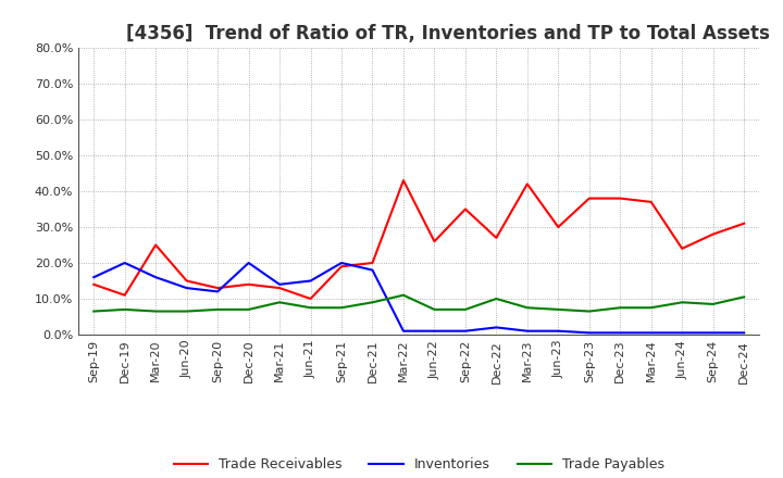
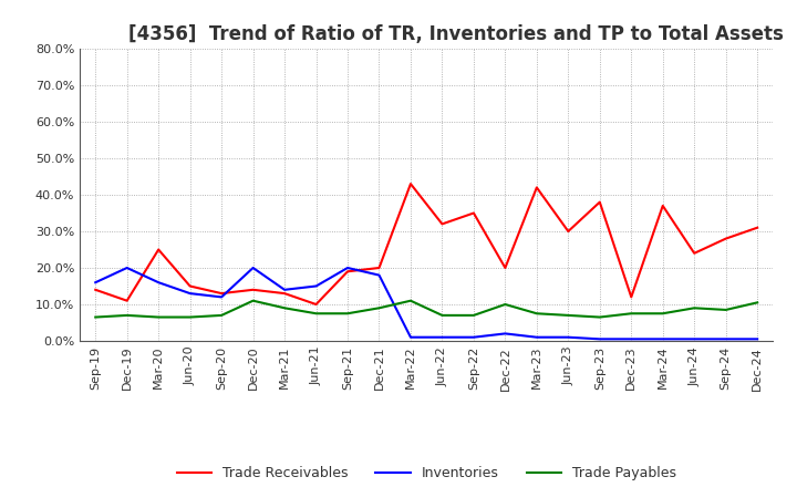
Trade Payables/Dec-20: 7.0% -> 11.0%
Trade Receivables/Jun-22: 26% -> 32%
Trade Receivables/Dec-22: 27% -> 20%
Trade Receivables/Dec-23: 38% -> 12%
